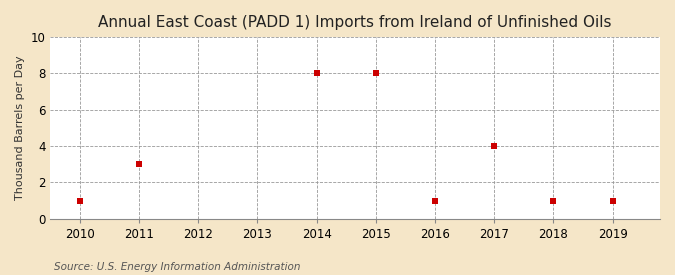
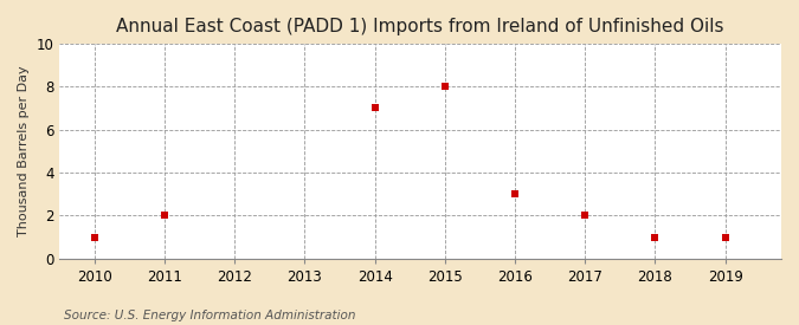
2011: 3 -> 2
2014: 8 -> 7
2016: 1 -> 3
2017: 4 -> 2
